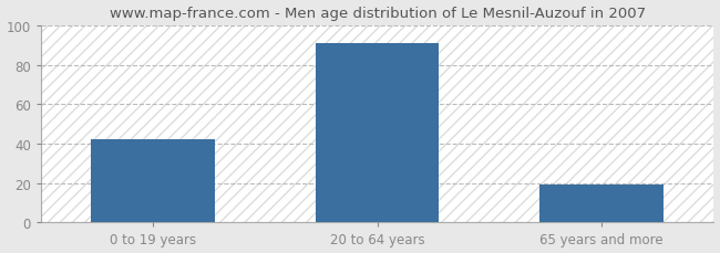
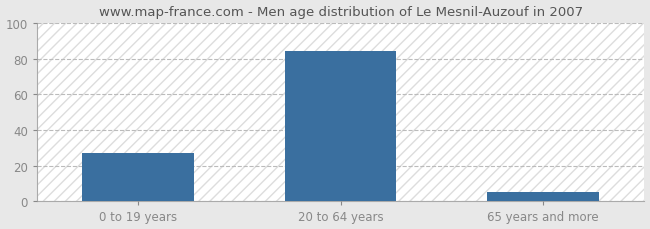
0 to 19 years: 42 -> 27
20 to 64 years: 91 -> 84
65 years and more: 19 -> 5
